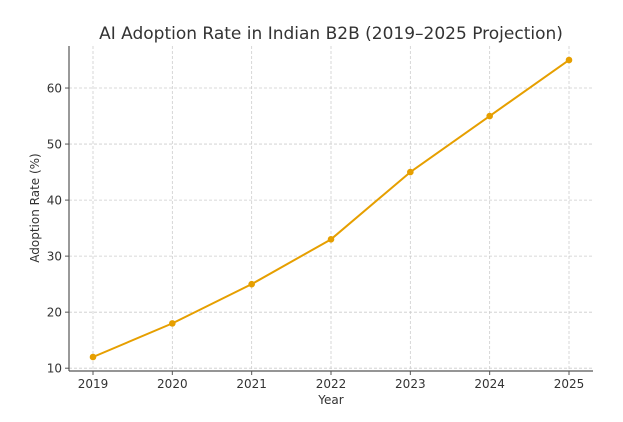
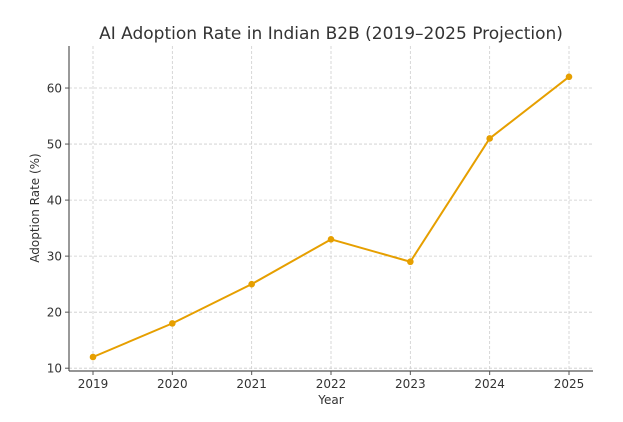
2023: 45 -> 29
2024: 55 -> 51
2025: 65 -> 62
